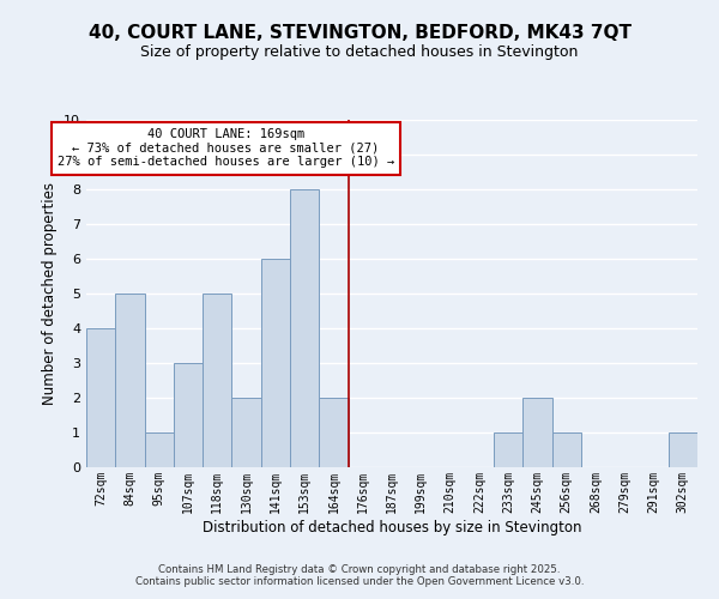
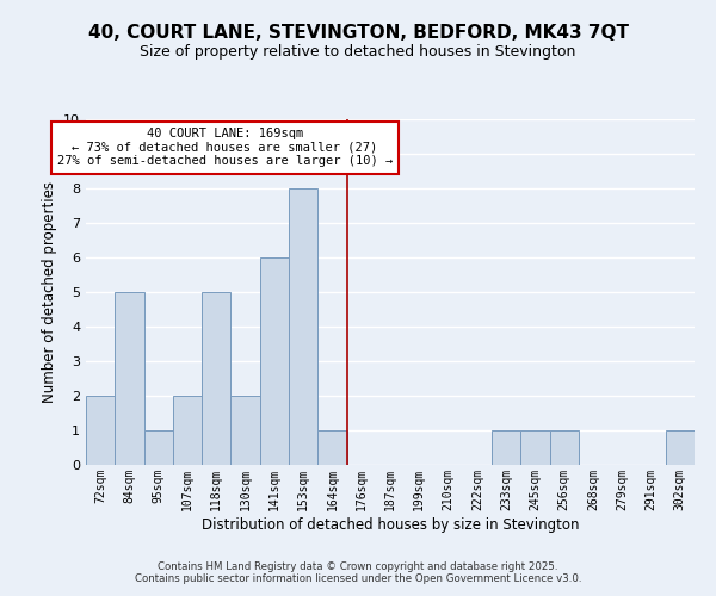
72sqm: 4 -> 2
107sqm: 3 -> 2
164sqm: 2 -> 1
245sqm: 2 -> 1
